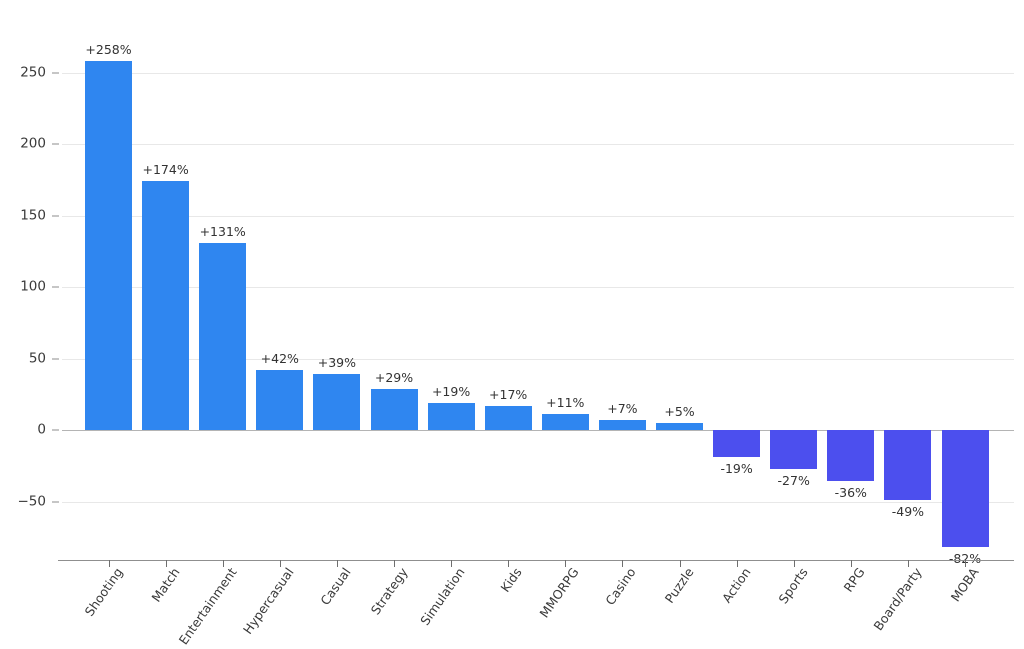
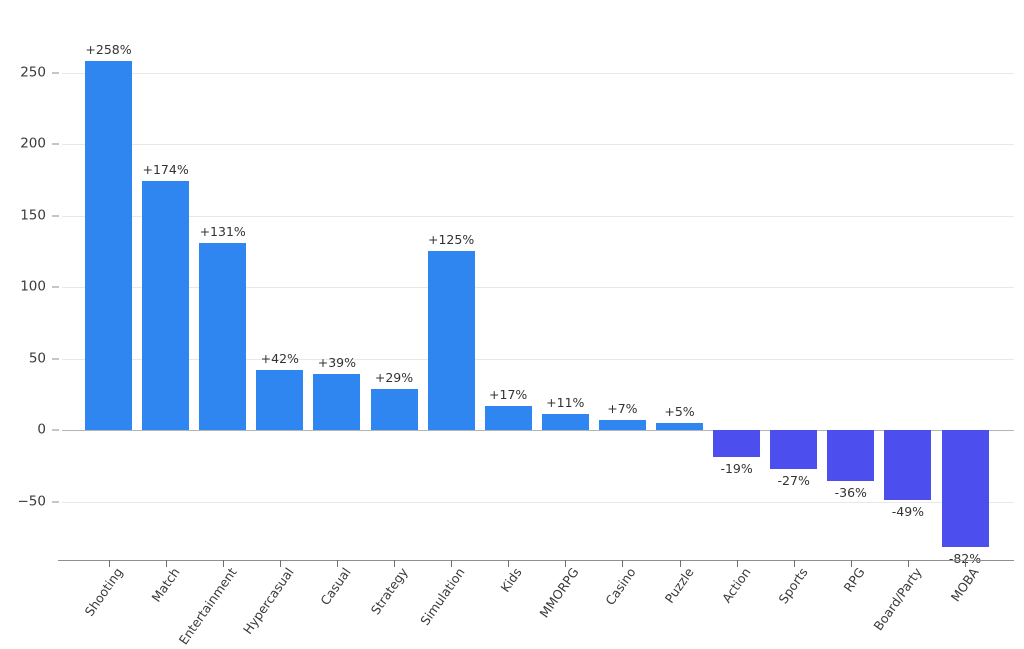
Simulation: +19% -> +125%
